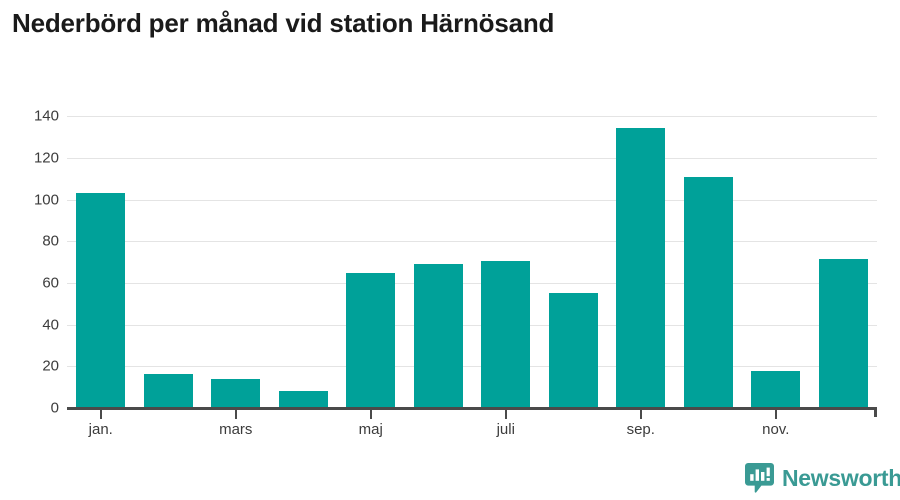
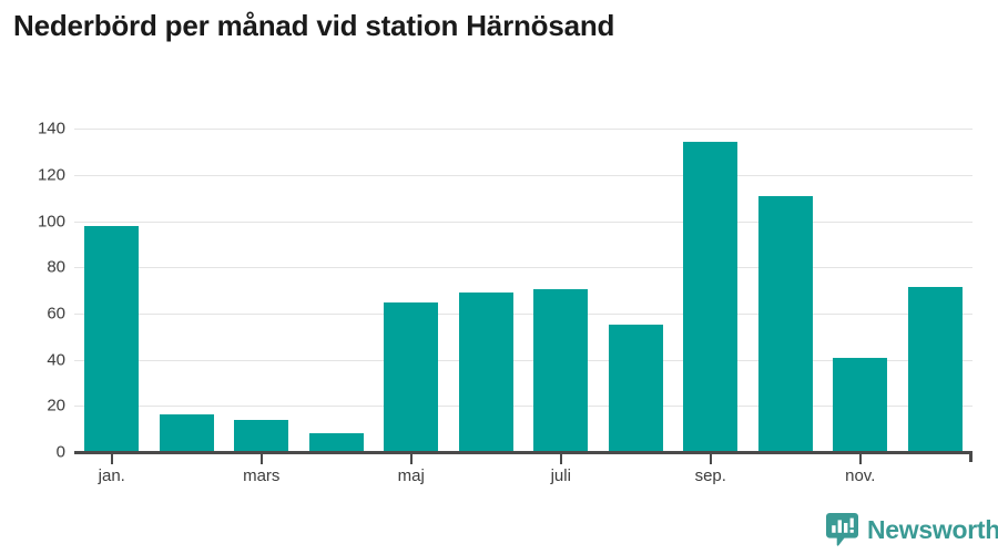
jan.: 103 -> 98
nov.: 18 -> 41
